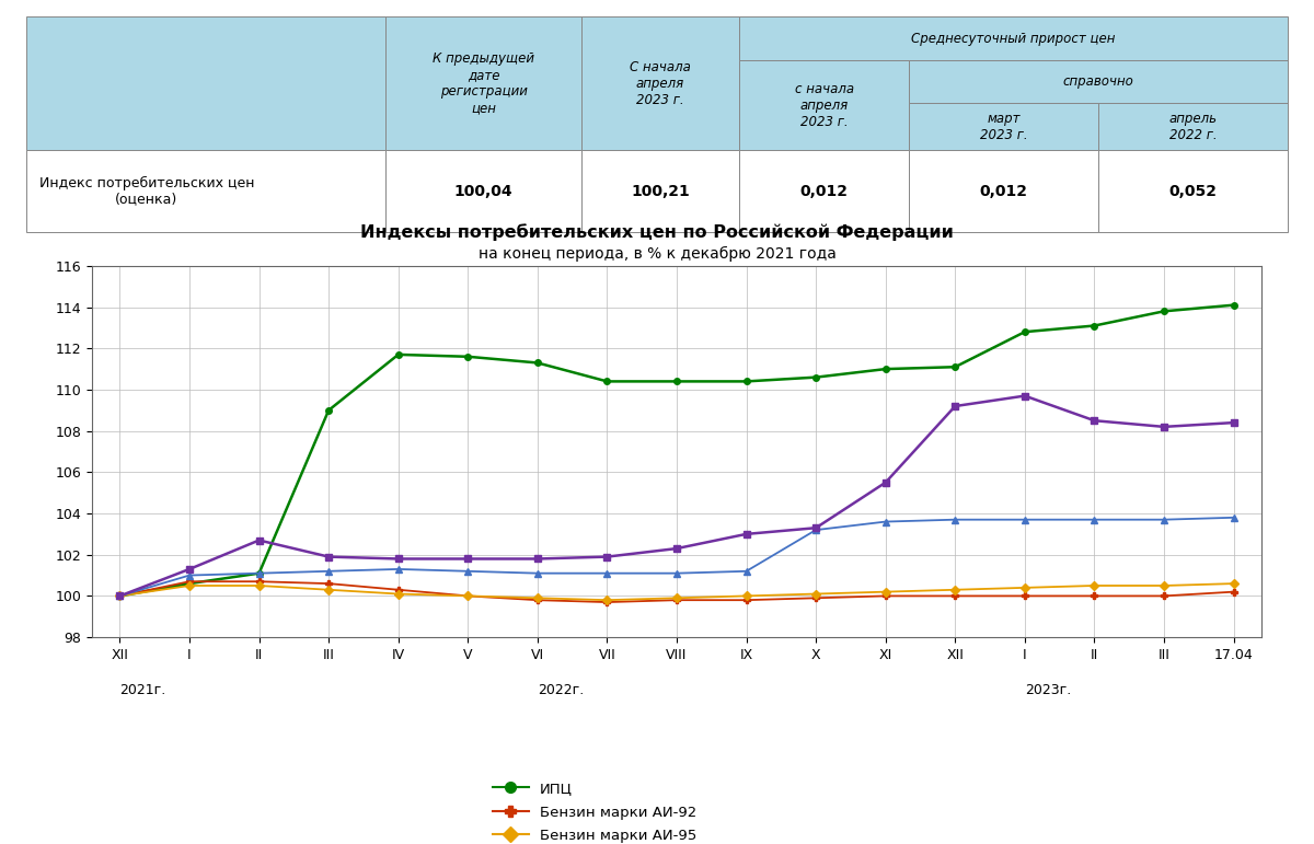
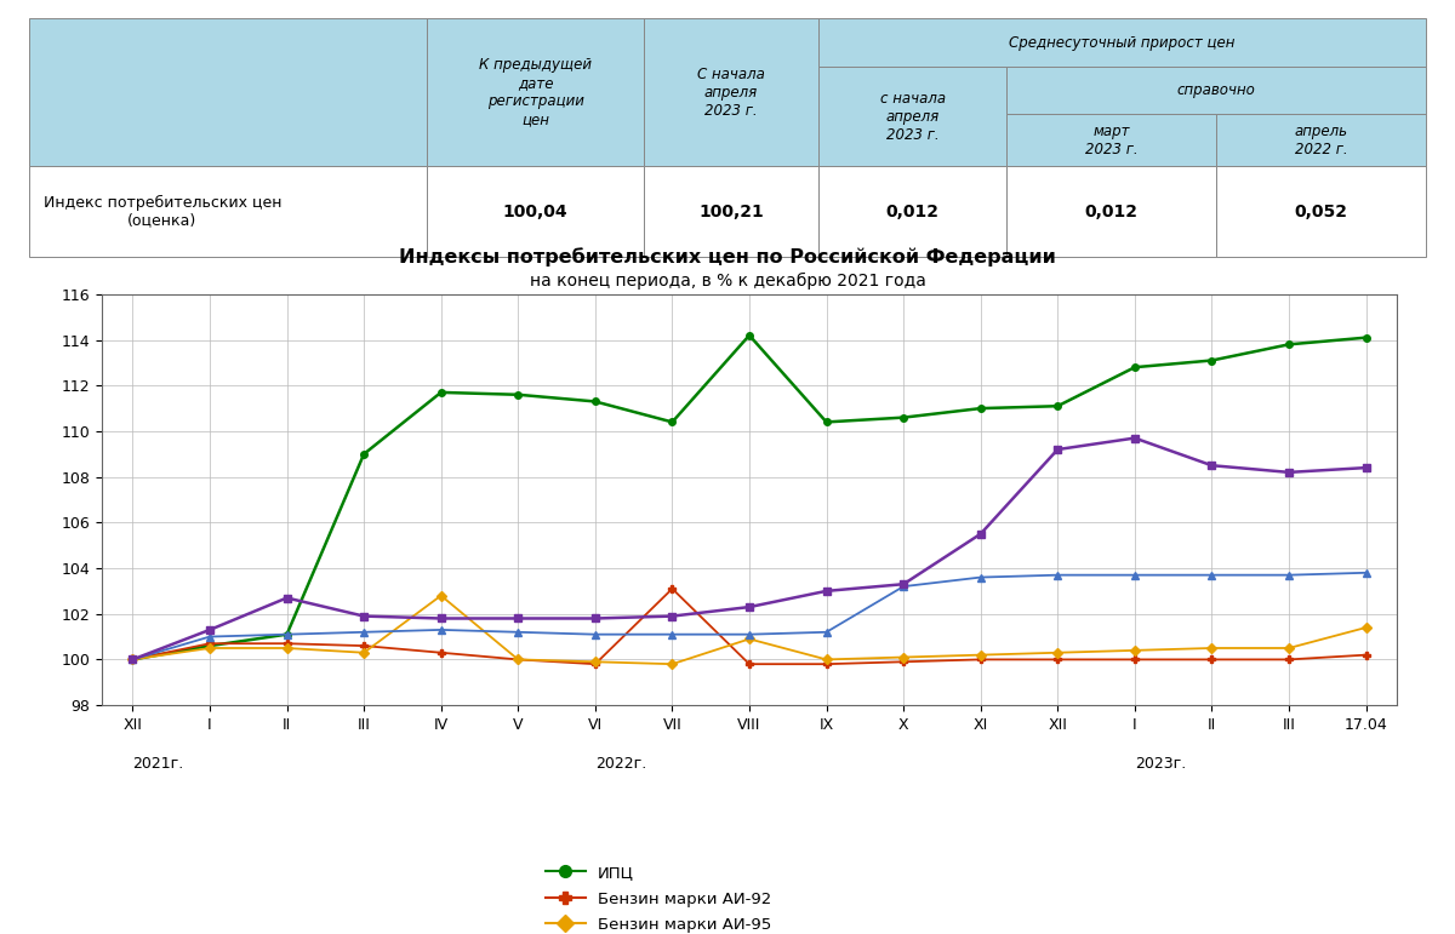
Бензин марки АИ-95/IV: 100.1 -> 102.8
Бензин марки АИ-92/VII: 99.7 -> 103.1
ИПЦ/VIII: 110.4 -> 114.2
Бензин марки АИ-95/VIII: 99.9 -> 100.9
Бензин марки АИ-95/17.04: 100.6 -> 101.4
